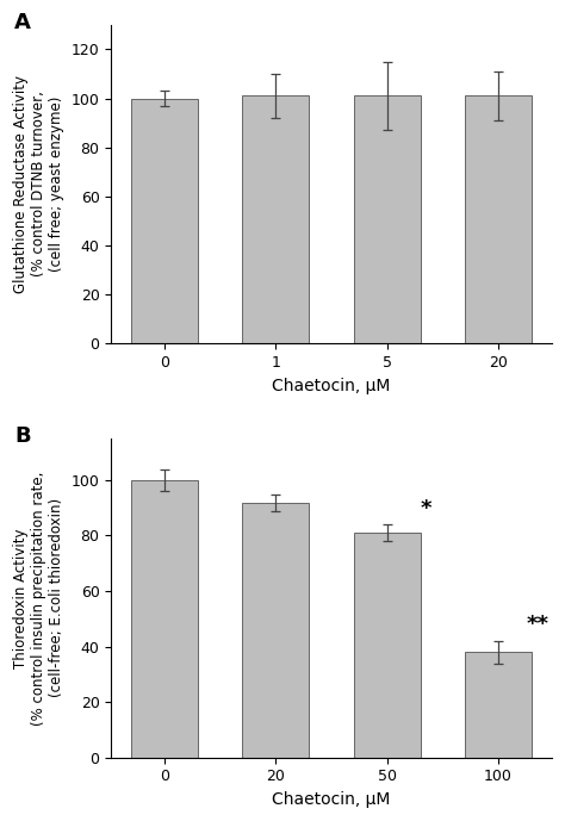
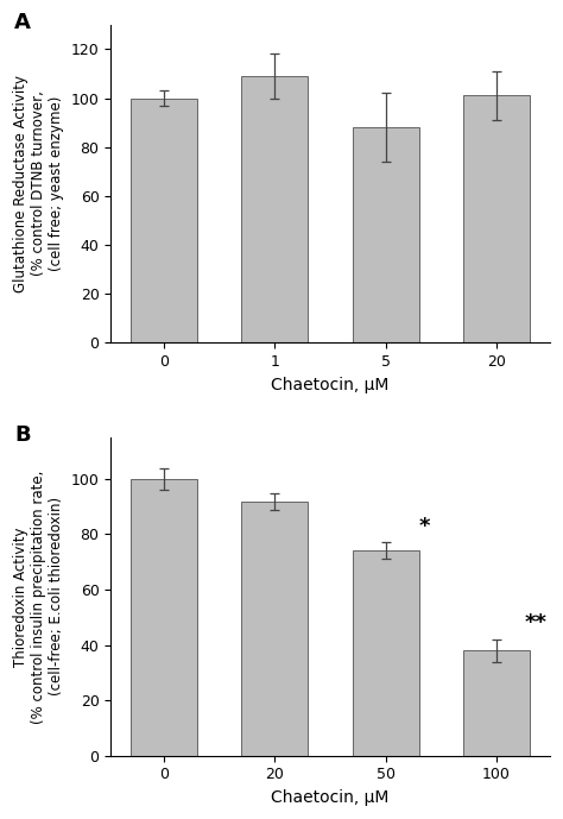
1: 101 -> 109
5: 101 -> 88
50: 81 -> 74
